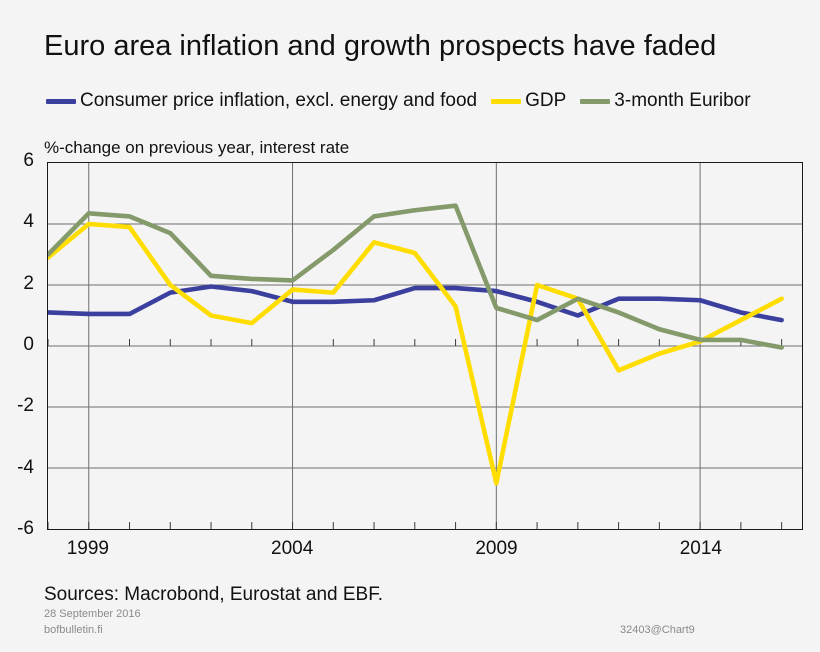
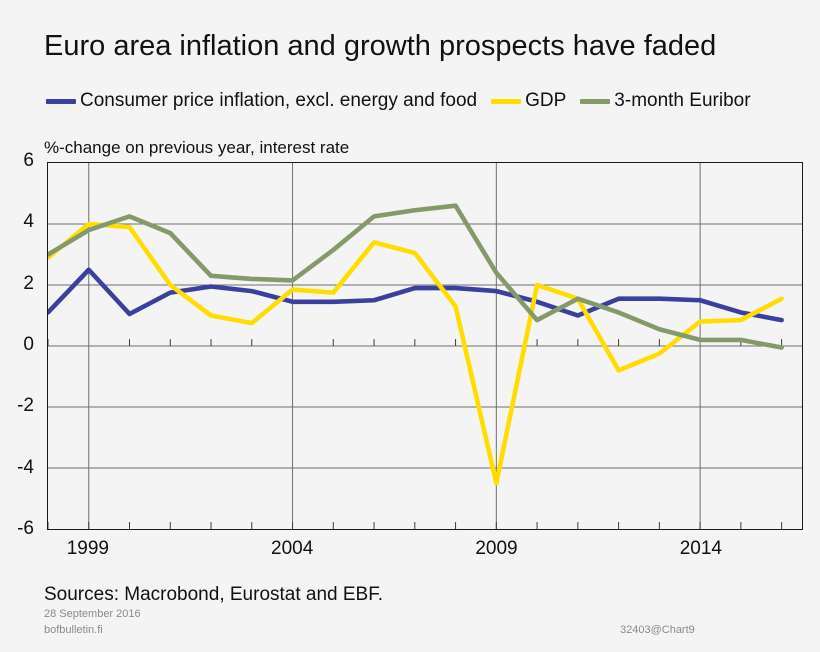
Consumer price inflation, excl. energy and food/1999: 1.1 -> 2.5
3-month Euribor/1999: 4.3 -> 3.8
3-month Euribor/2009: 1.2 -> 2.4
GDP/2014: 0.1 -> 0.8
